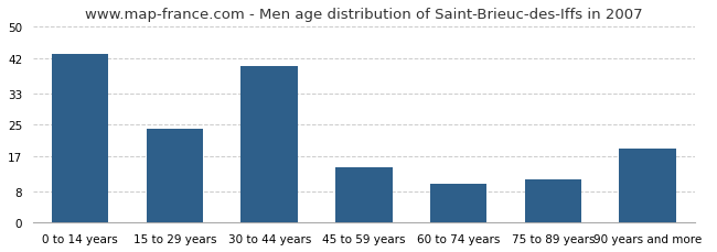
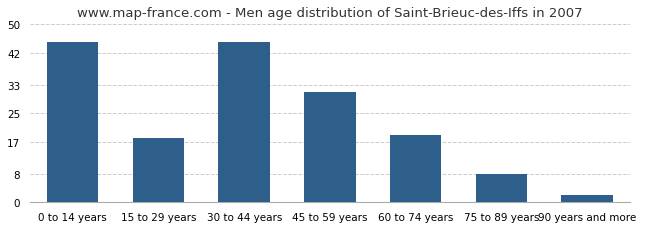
0 to 14 years: 43 -> 45
15 to 29 years: 24 -> 18
30 to 44 years: 40 -> 45
45 to 59 years: 14 -> 31
60 to 74 years: 10 -> 19
75 to 89 years: 11 -> 8
90 years and more: 19 -> 2
